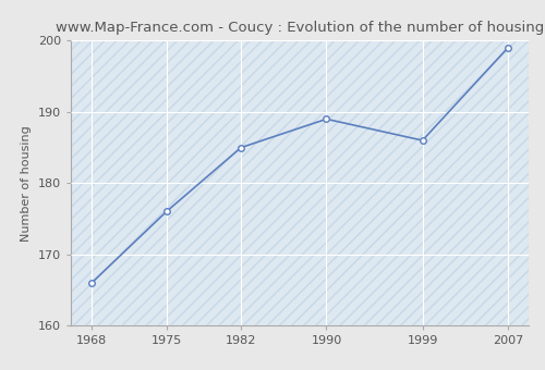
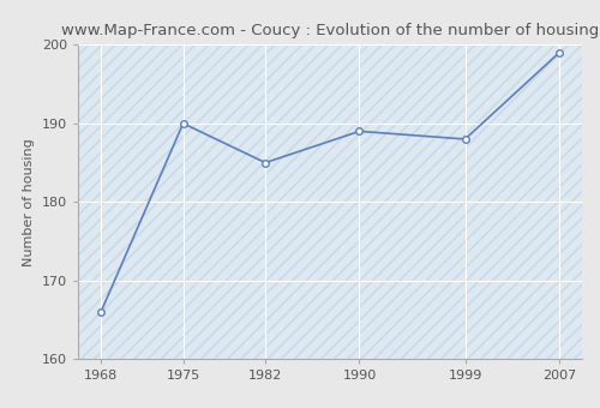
1975: 176 -> 190
1999: 186 -> 188
